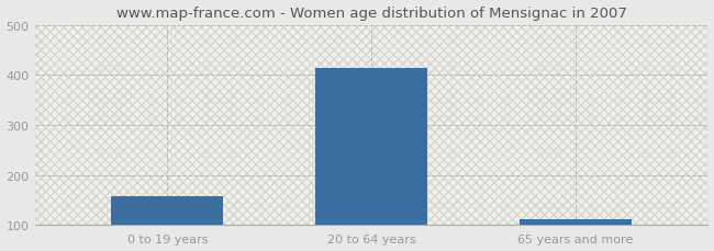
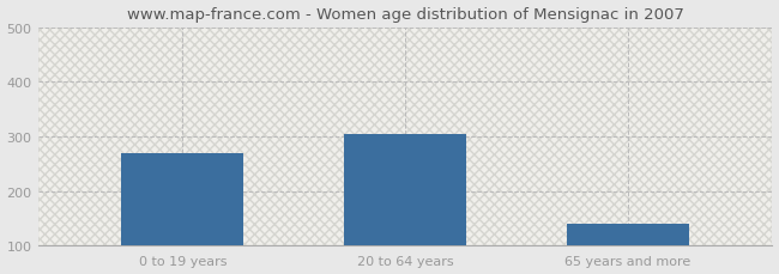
0 to 19 years: 158 -> 270
20 to 64 years: 414 -> 305
65 years and more: 112 -> 140
